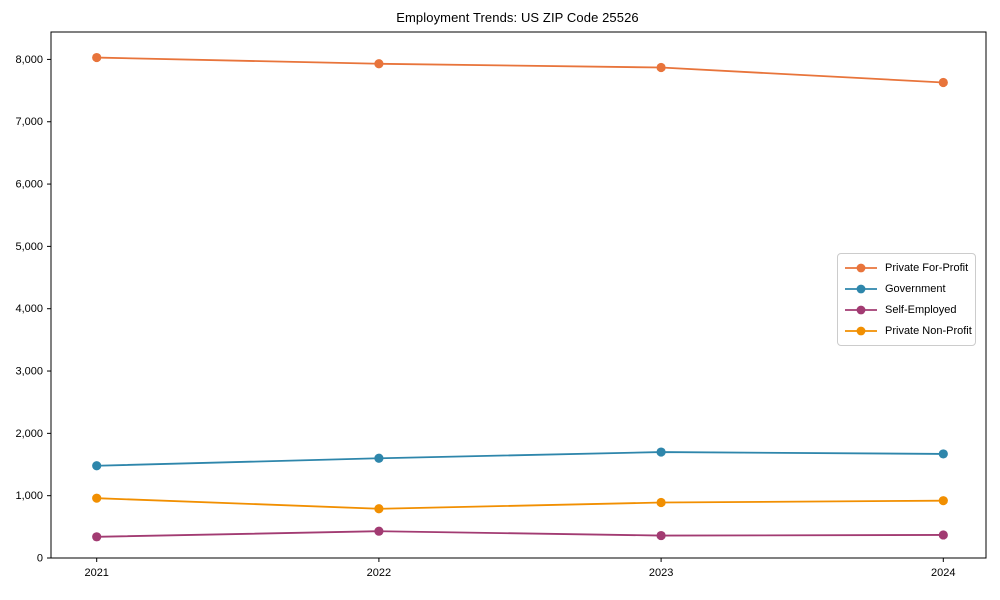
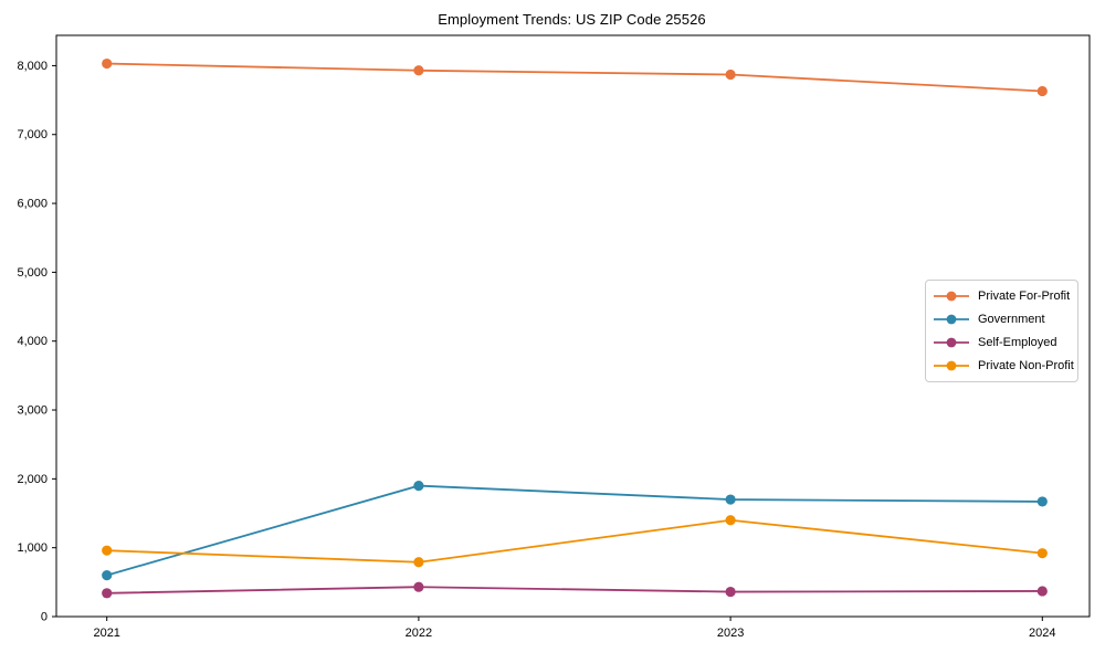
Government/2021: 1500 -> 600
Government/2022: 1600 -> 1900
Private Non-Profit/2023: 900 -> 1400
